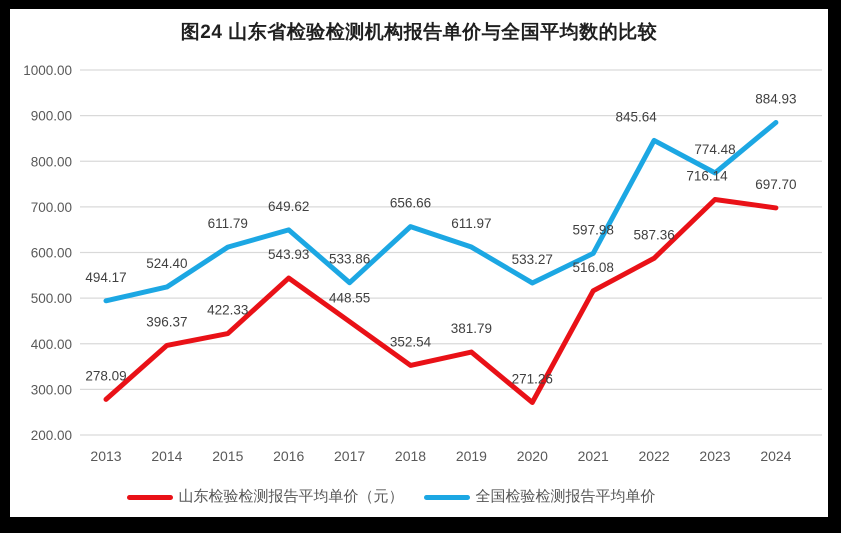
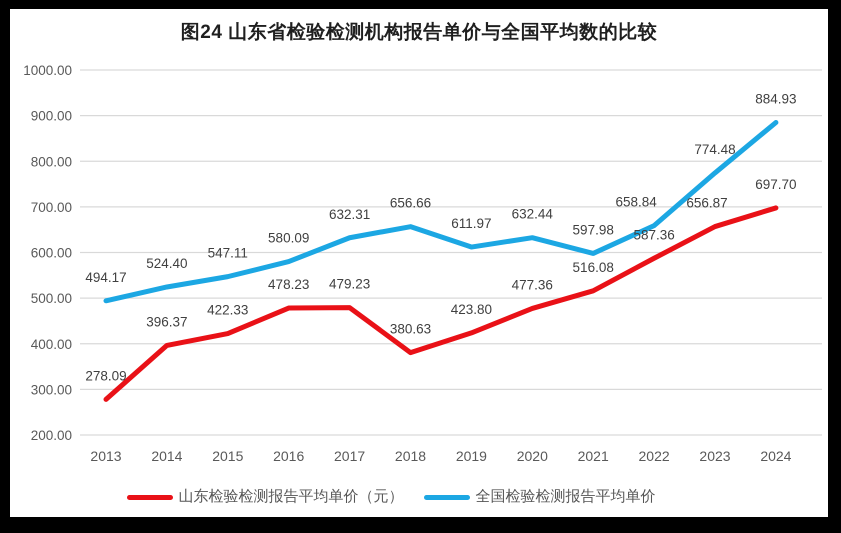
全国检验检测报告平均单价/2015: 611.79 -> 547.11
山东检验检测报告平均单价（元）/2016: 543.93 -> 478.23
全国检验检测报告平均单价/2016: 649.62 -> 580.09
山东检验检测报告平均单价（元）/2017: 448.55 -> 479.23
全国检验检测报告平均单价/2017: 533.86 -> 632.31
山东检验检测报告平均单价（元）/2018: 352.54 -> 380.63
山东检验检测报告平均单价（元）/2019: 381.79 -> 423.80
山东检验检测报告平均单价（元）/2020: 271.26 -> 477.36
全国检验检测报告平均单价/2020: 533.27 -> 632.44
全国检验检测报告平均单价/2022: 845.64 -> 658.84
山东检验检测报告平均单价（元）/2023: 716.14 -> 656.87
